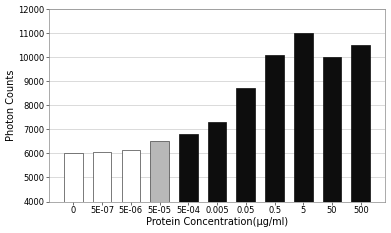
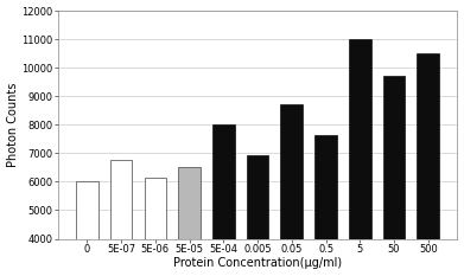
5E-07: 6050 -> 6750
5E-04: 6800 -> 8000
0.005: 7300 -> 6950
0.5: 10100 -> 7650
50: 10000 -> 9700
